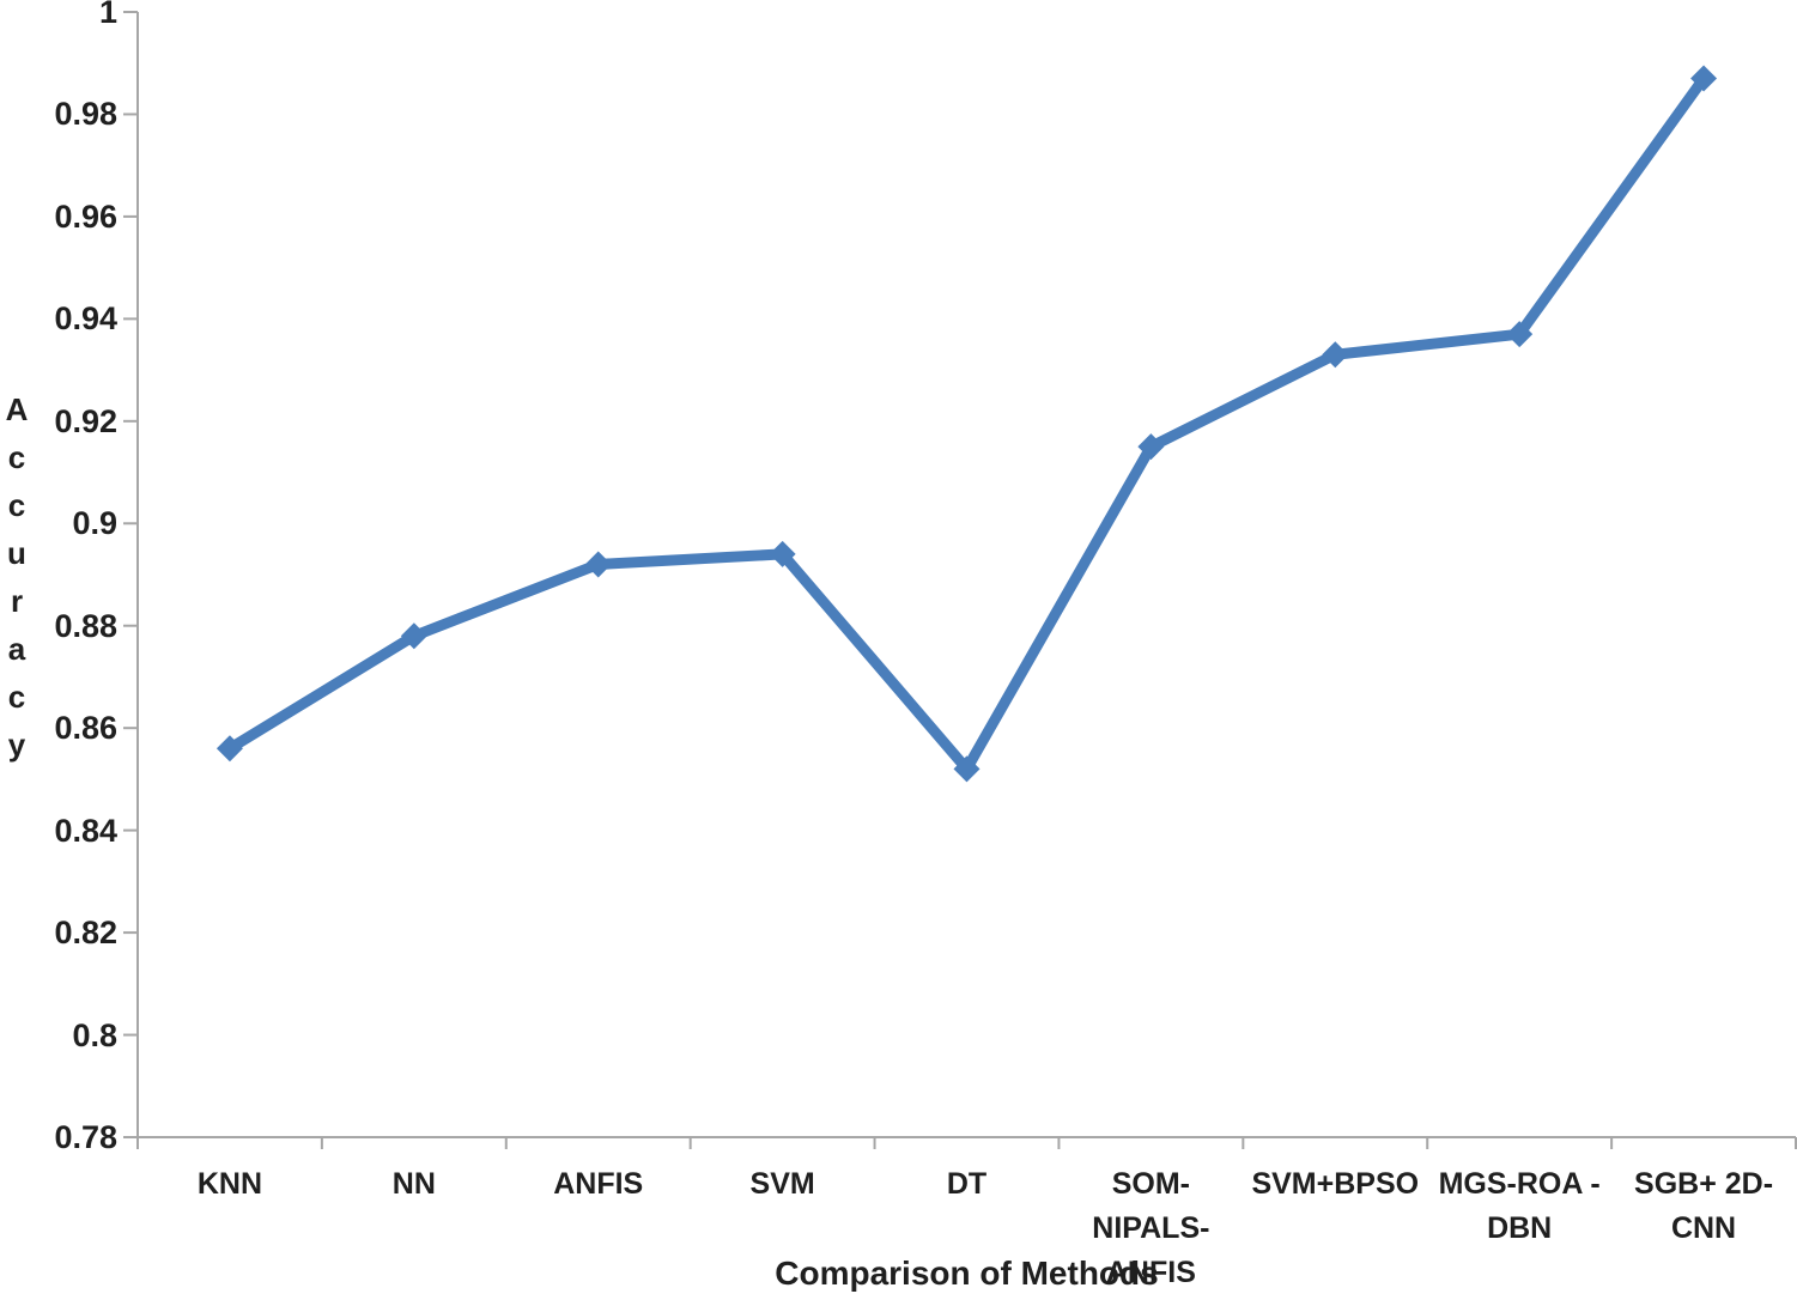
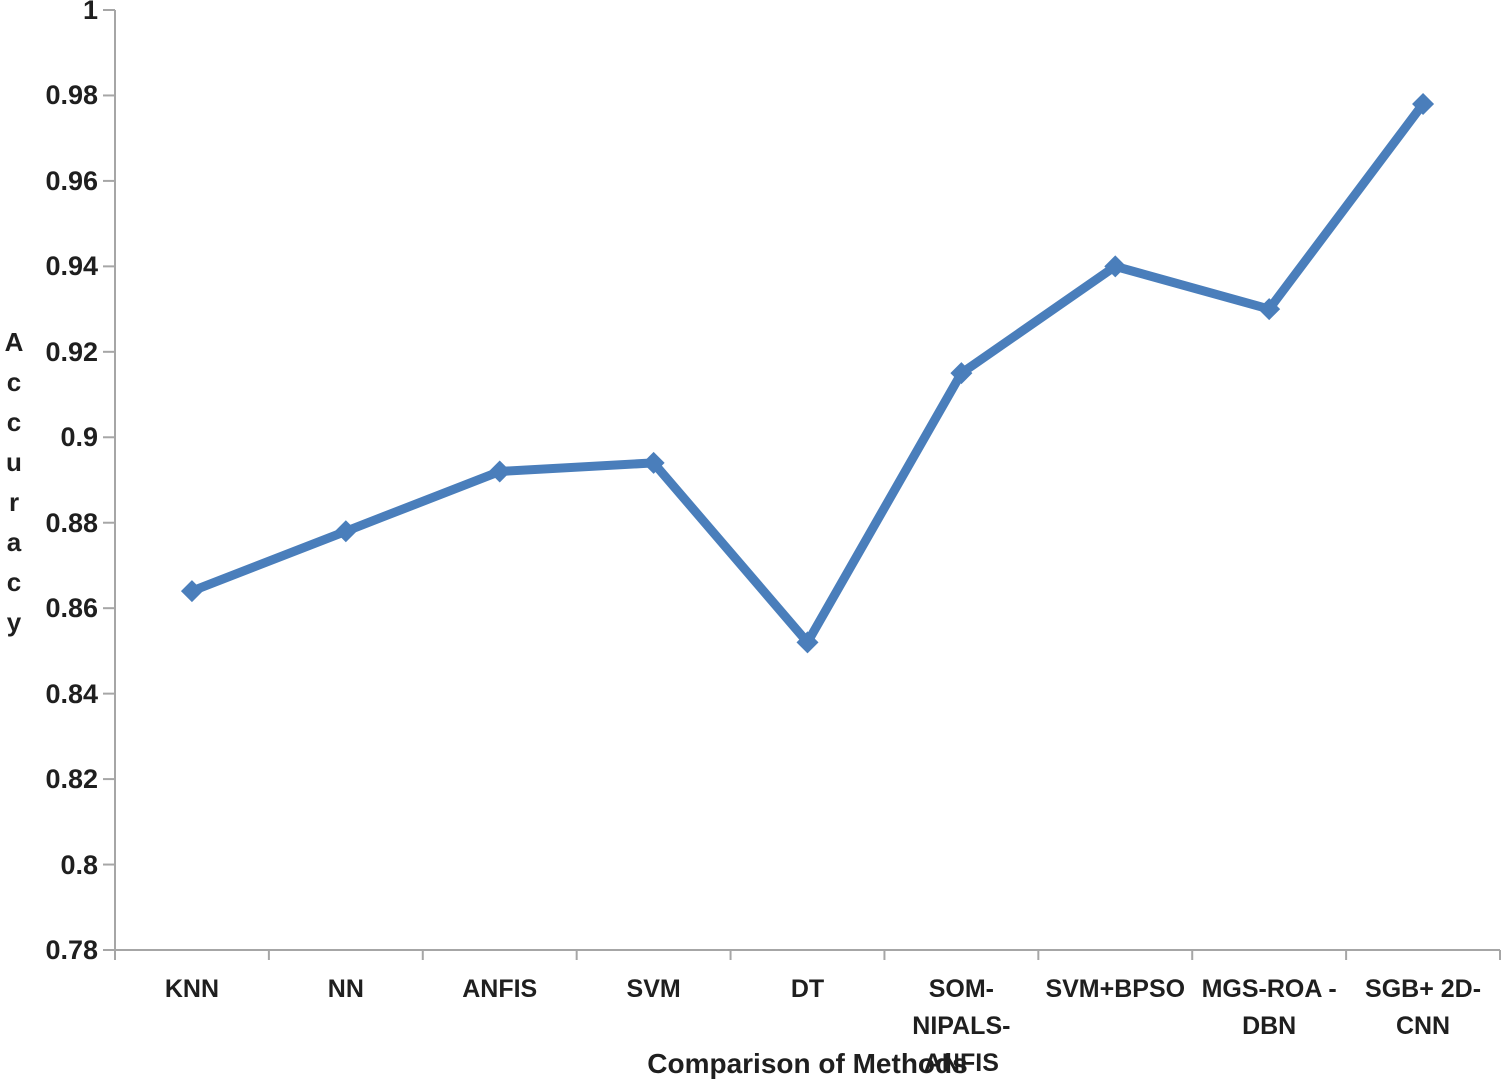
KNN: 0.856 -> 0.864
SVM+BPSO: 0.933 -> 0.940
MGS-ROA - DBN: 0.937 -> 0.930
SGB+ 2D-CNN: 0.987 -> 0.978
